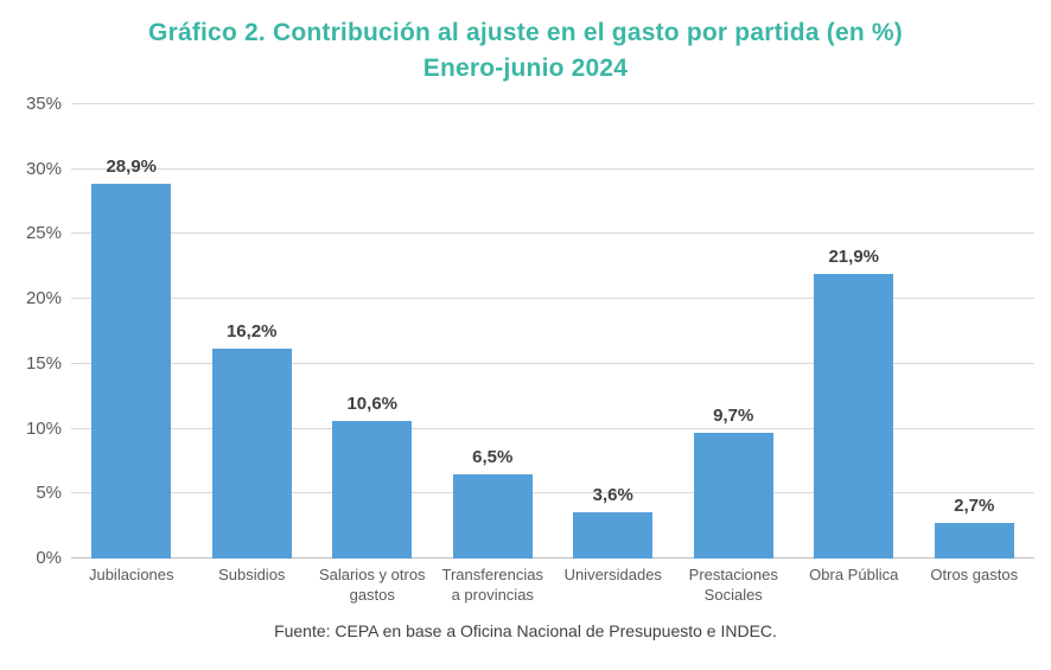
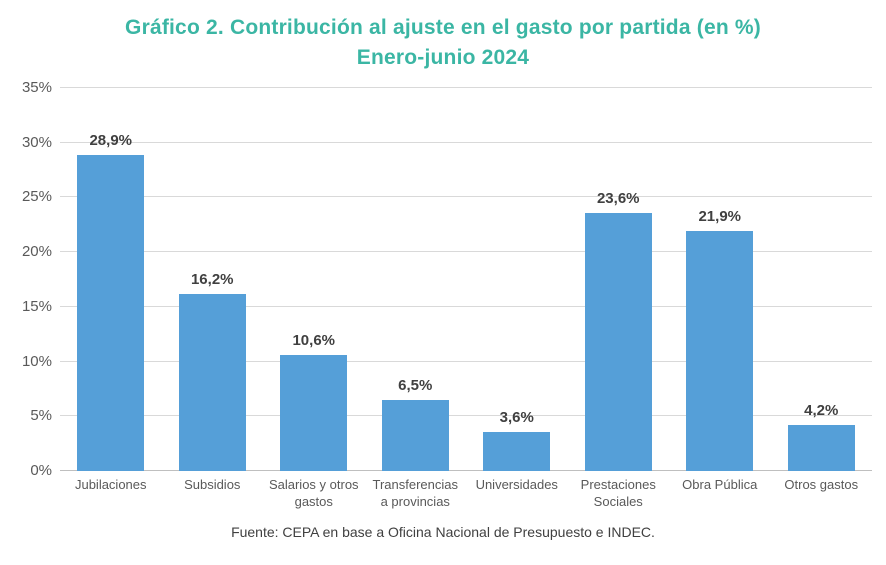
Prestaciones Sociales: 9,7% -> 23,6%
Otros gastos: 2,7% -> 4,2%
